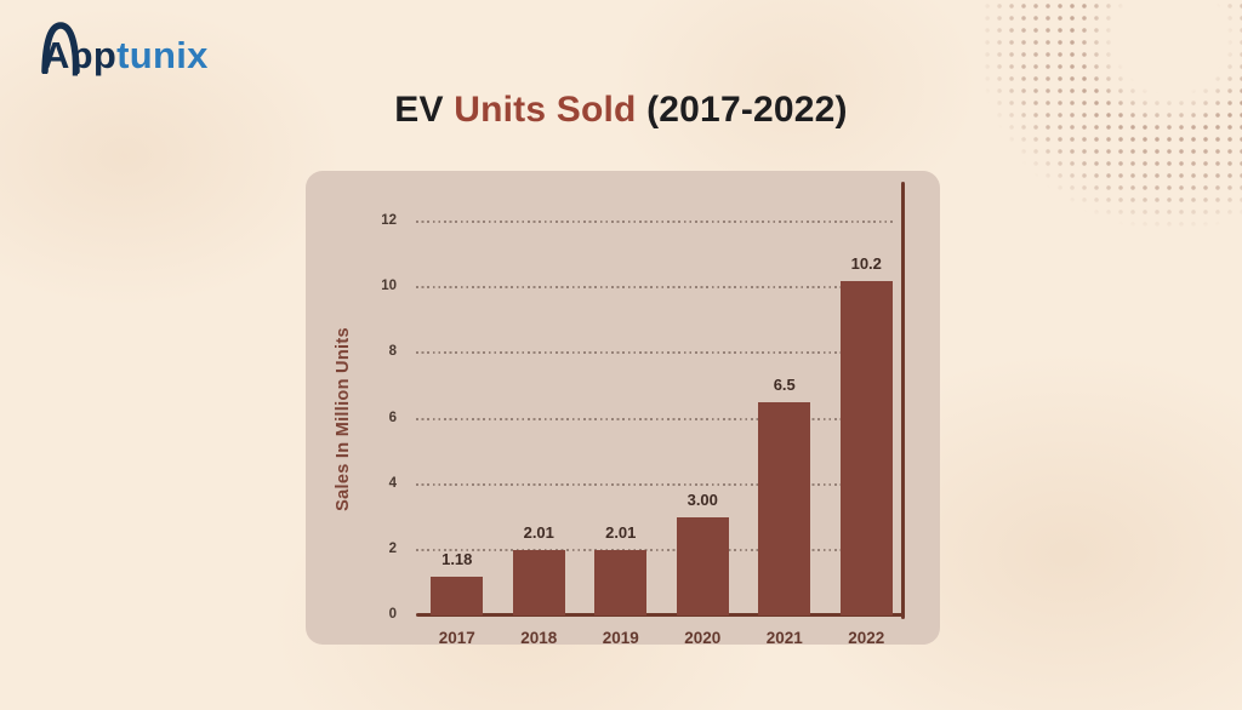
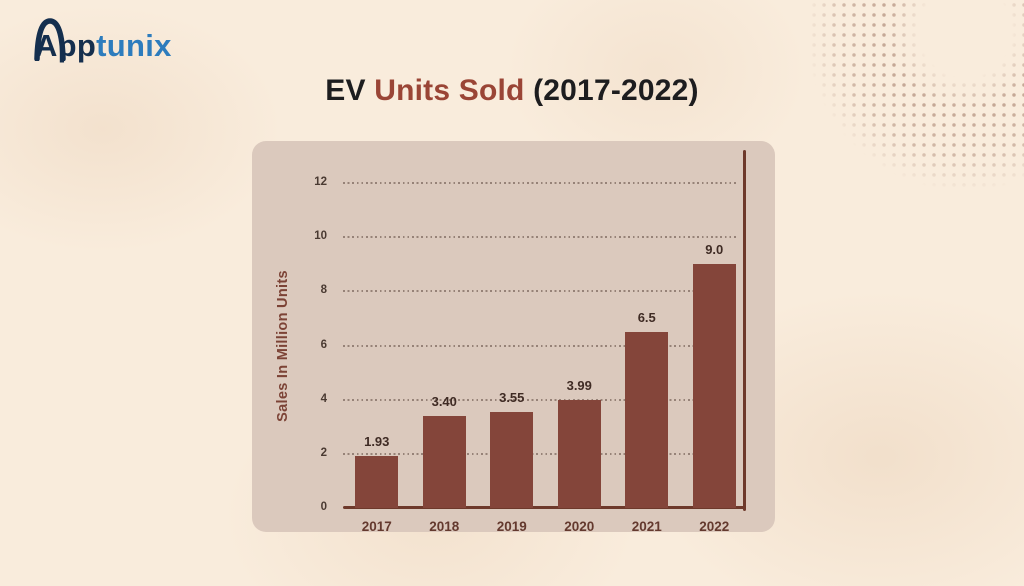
2017: 1.18 -> 1.93
2018: 2.01 -> 3.40
2019: 2.01 -> 3.55
2020: 3.00 -> 3.99
2022: 10.2 -> 9.0
